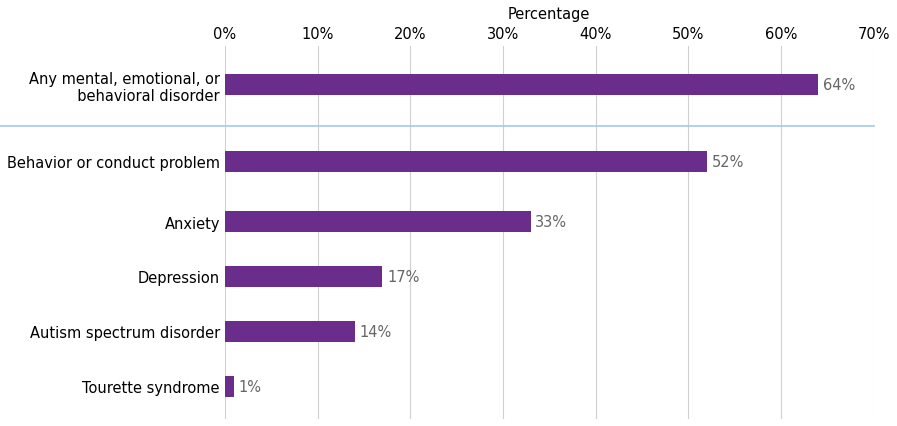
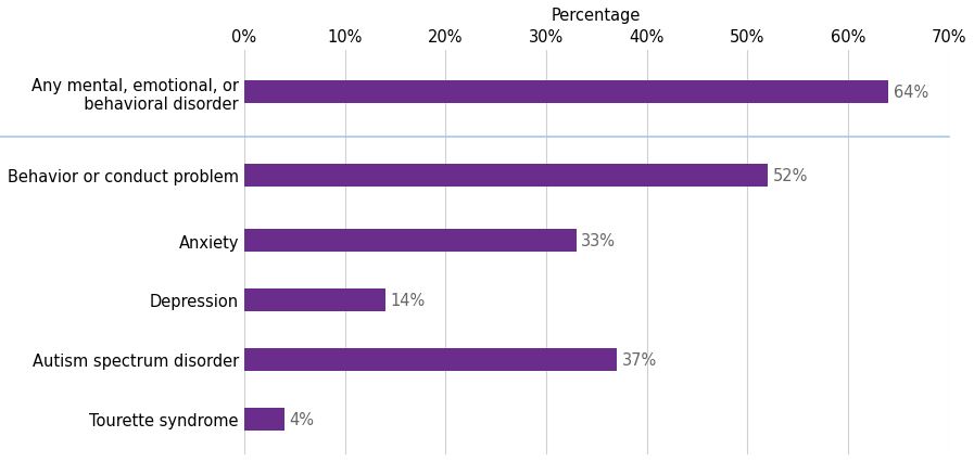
Depression: 17% -> 14%
Autism spectrum disorder: 14% -> 37%
Tourette syndrome: 1% -> 4%
